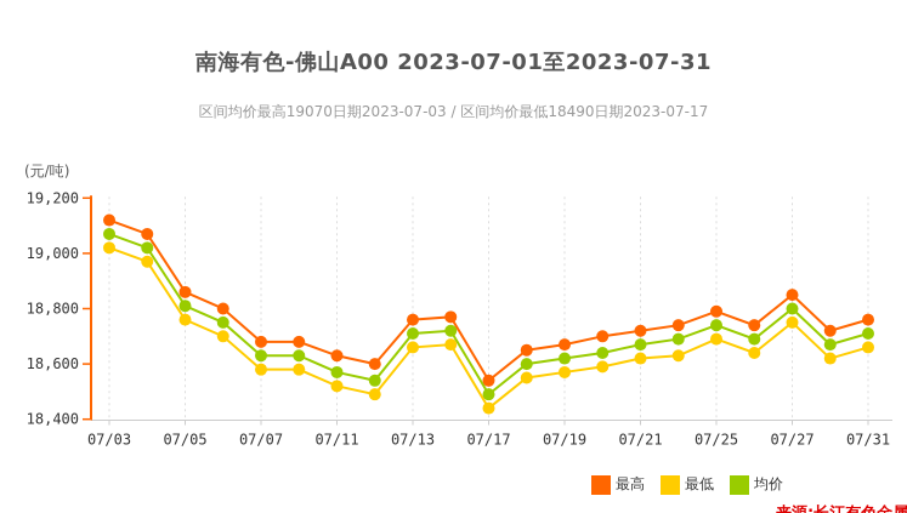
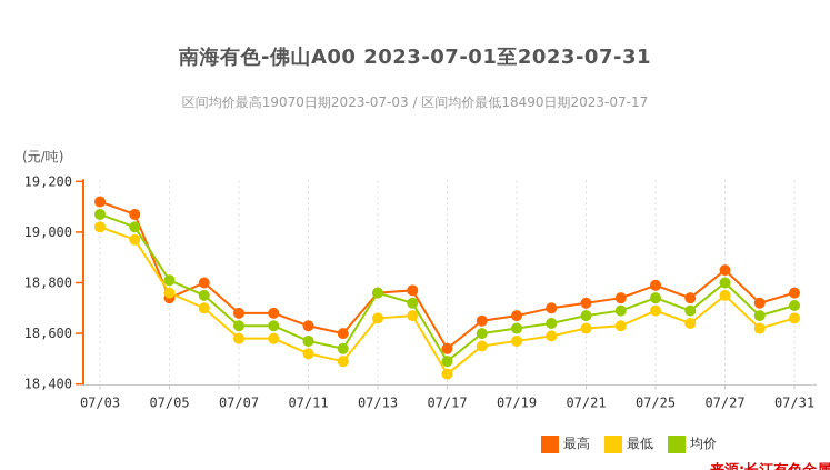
最高/07/05: 18860 -> 18740
均价/07/13: 18710 -> 18760
